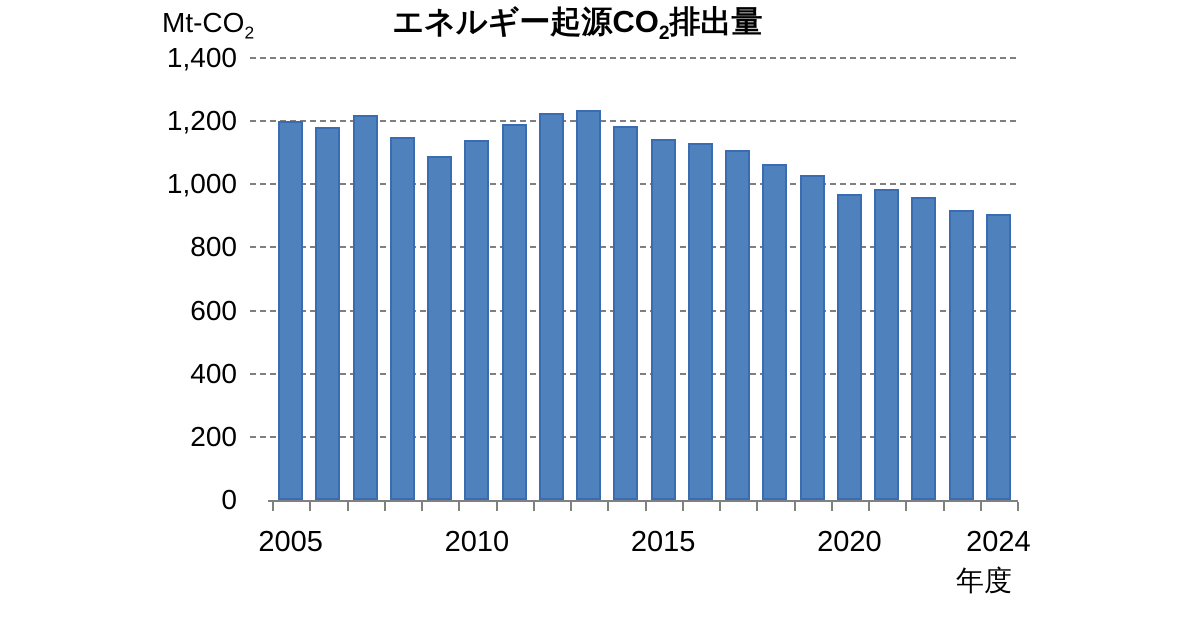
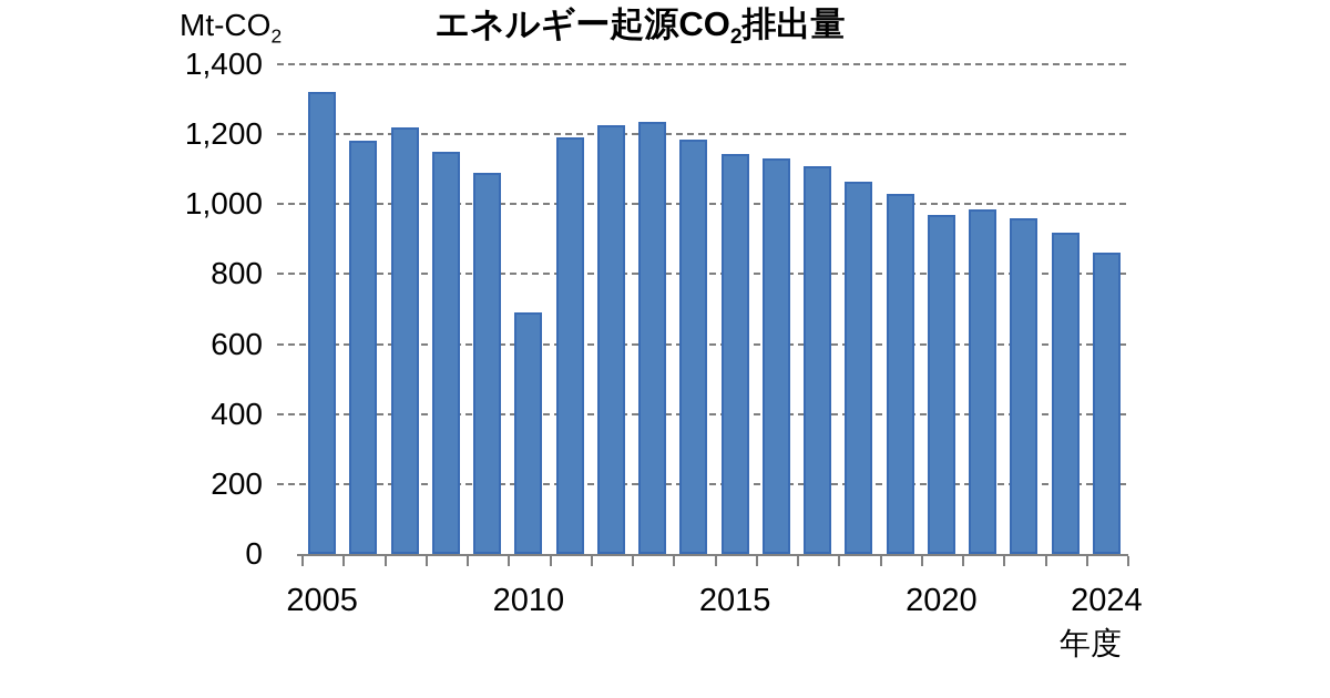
2005: 1200 -> 1320
2010: 1140 -> 690
2024: 900 -> 860
